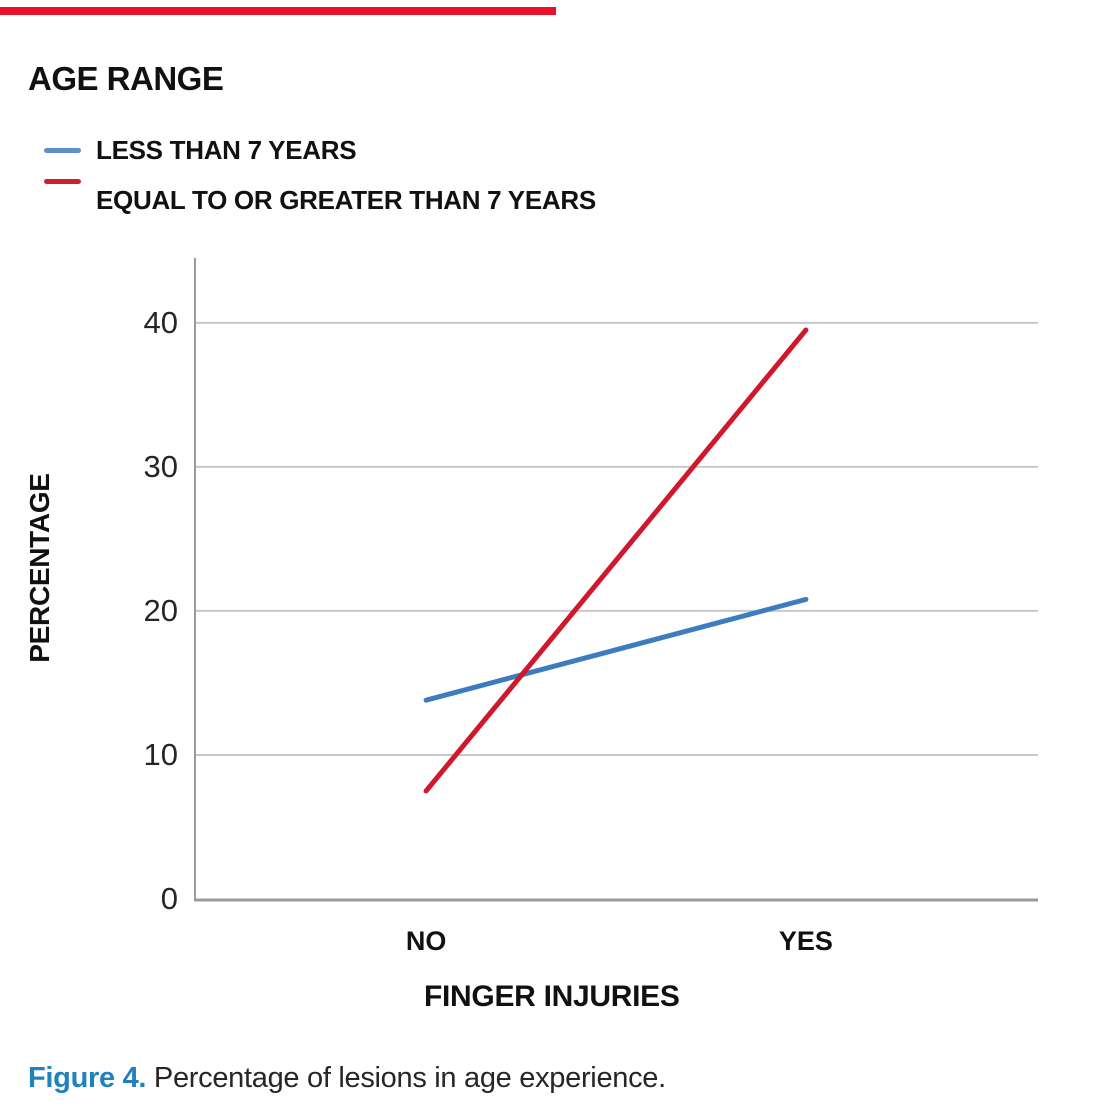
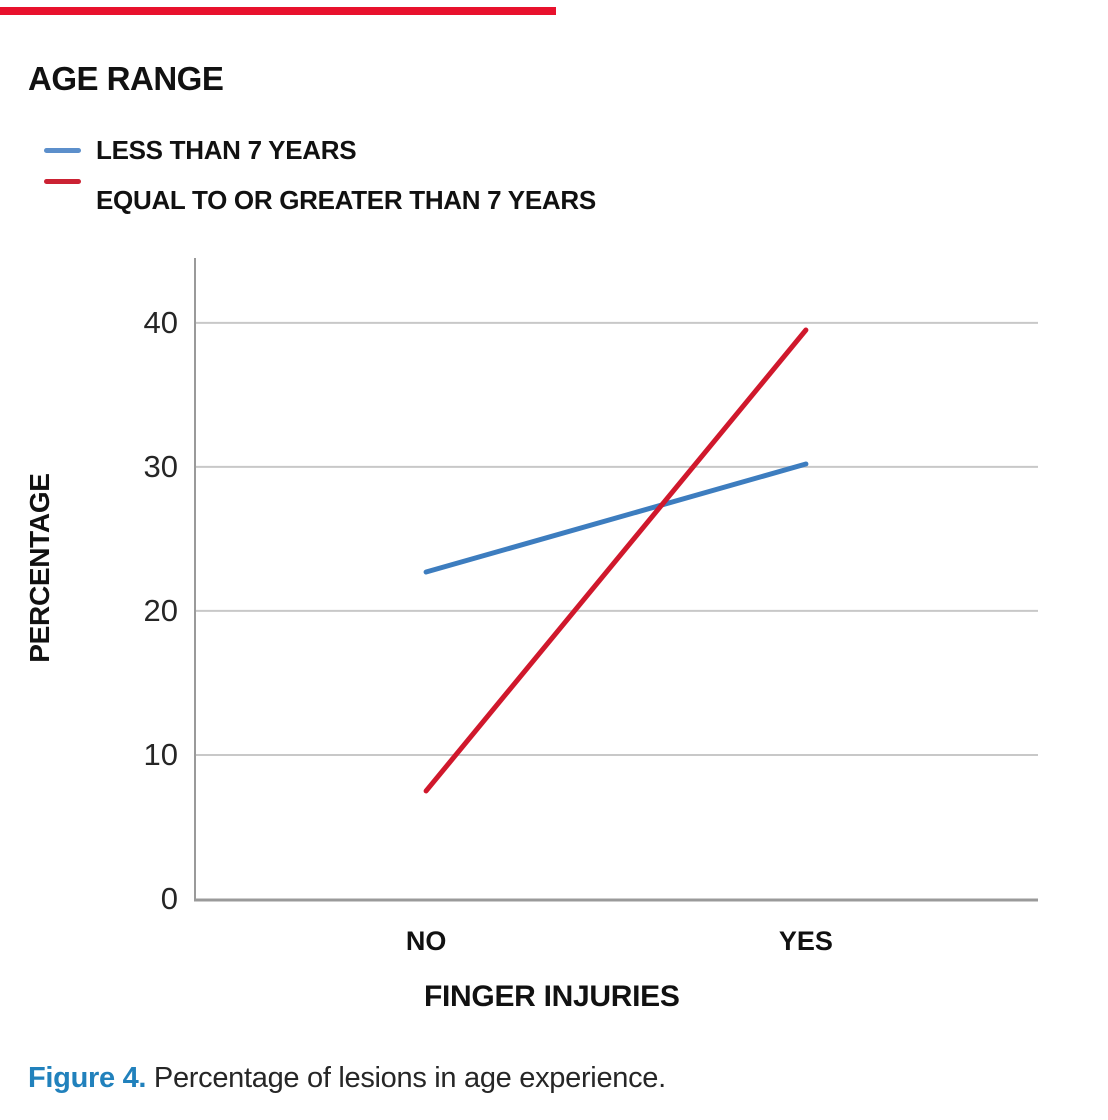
LESS THAN 7 YEARS/NO: 13.8 -> 22.7
LESS THAN 7 YEARS/YES: 20.8 -> 30.2
